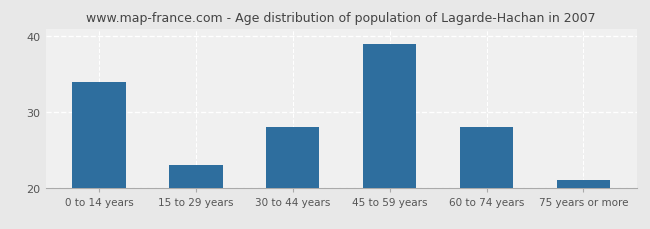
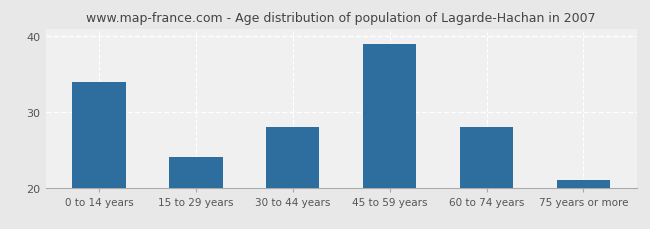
15 to 29 years: 23 -> 24
